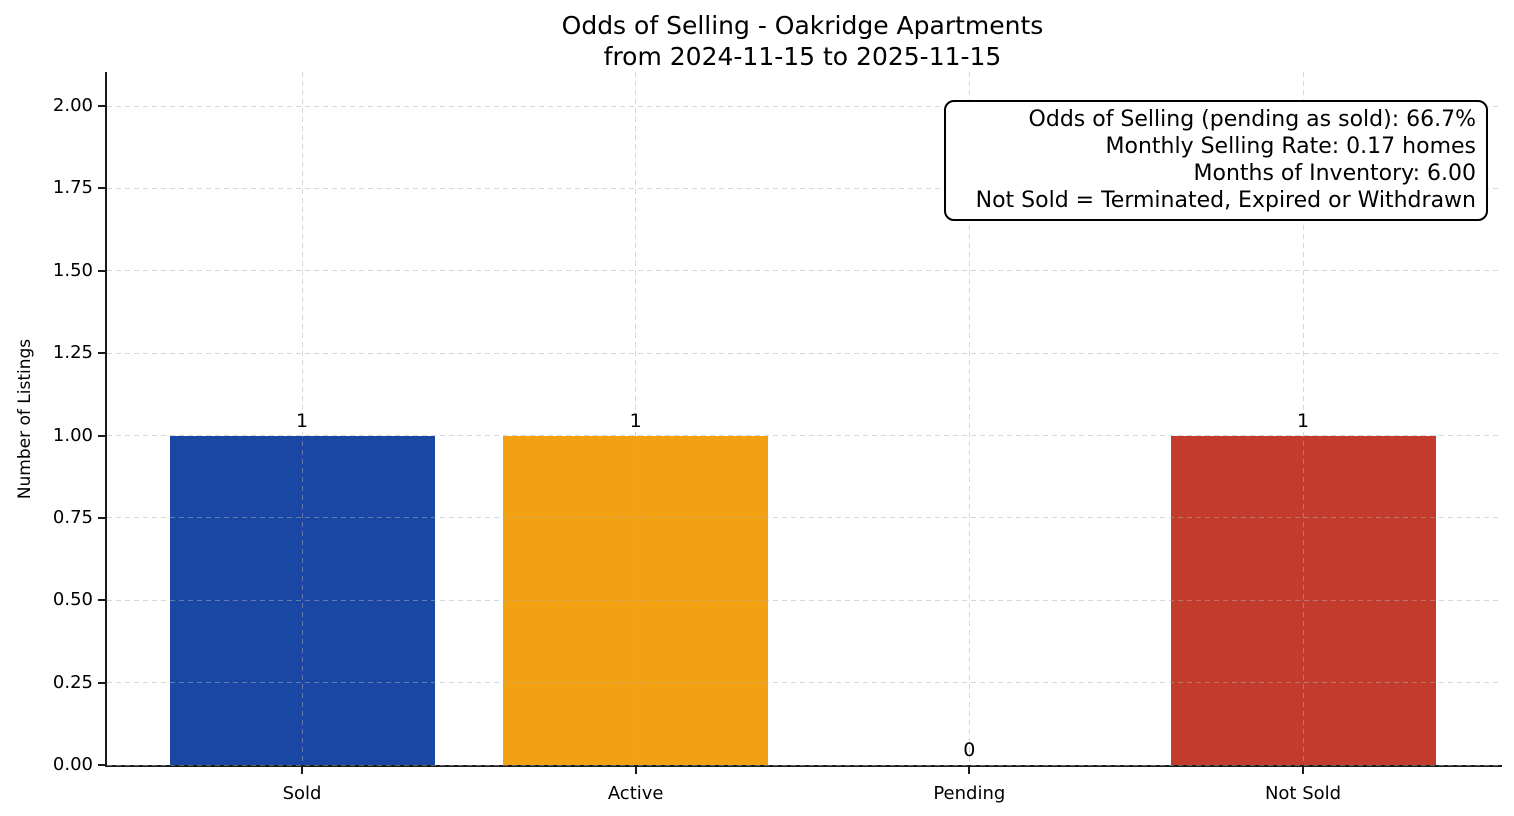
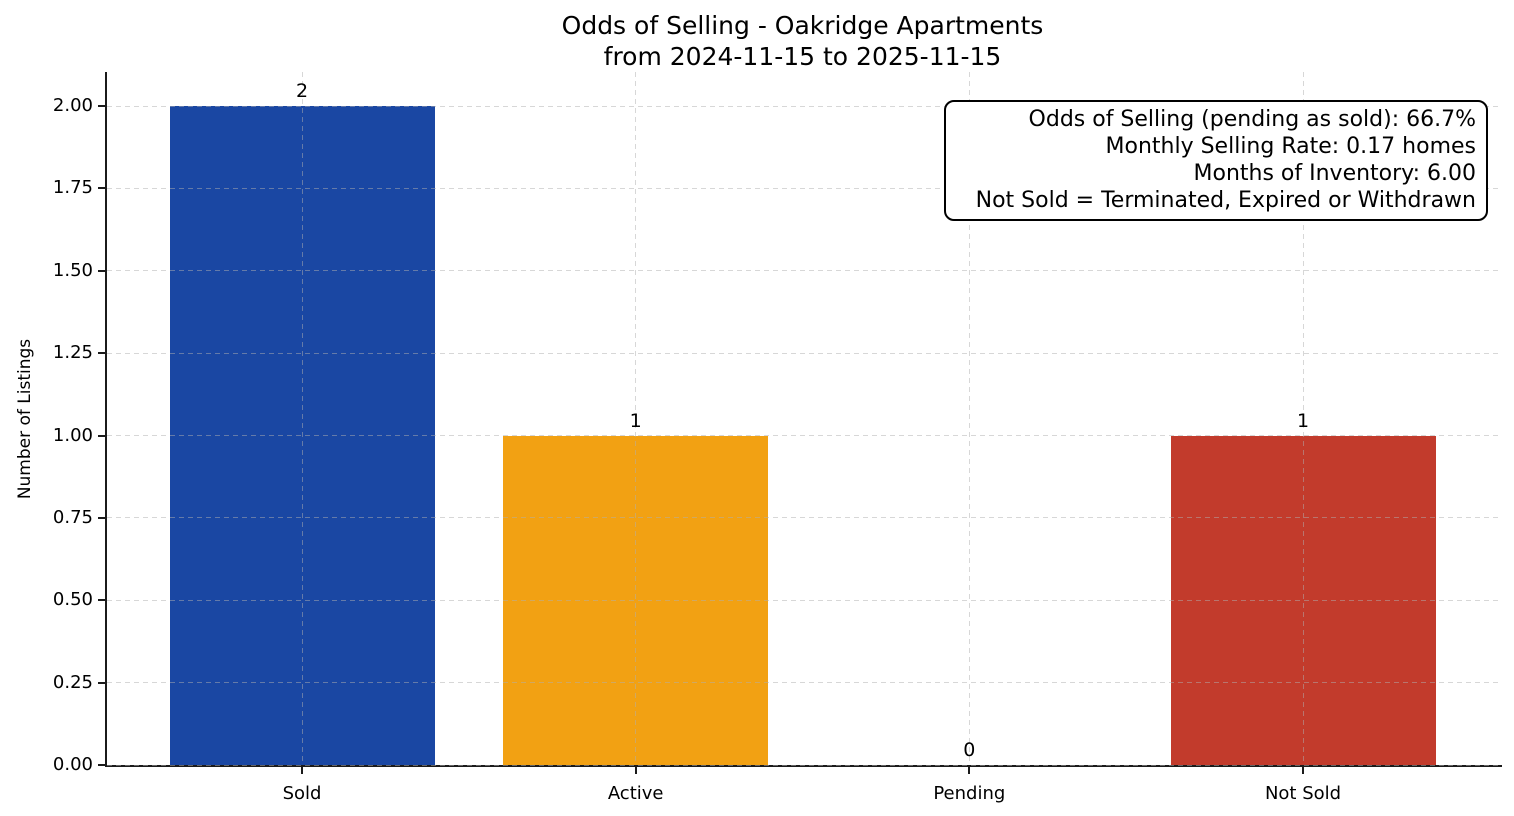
Sold: 1 -> 2
